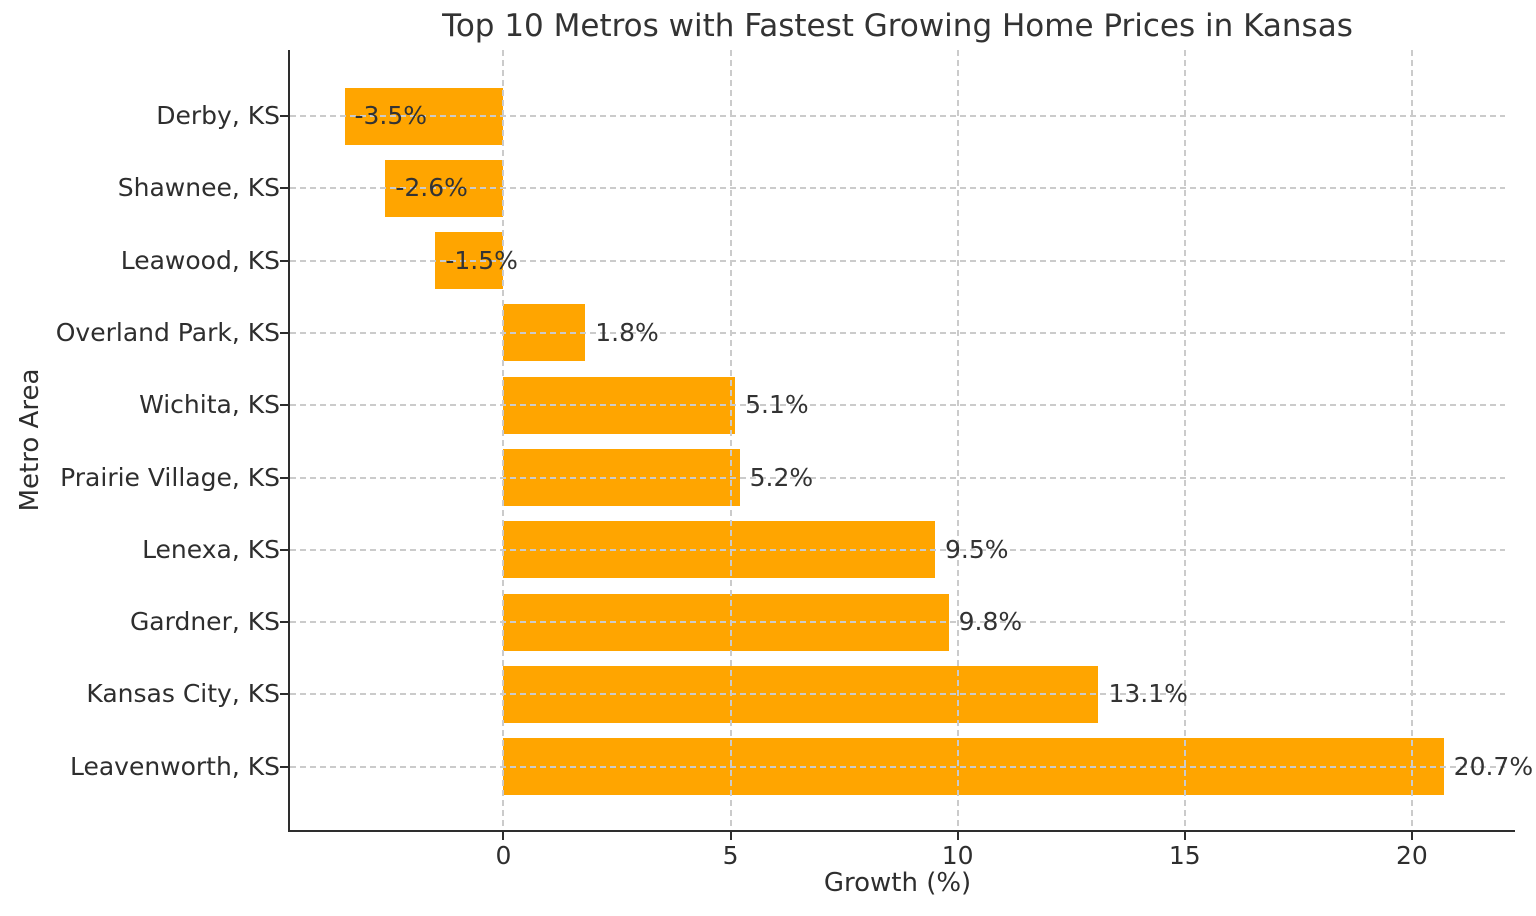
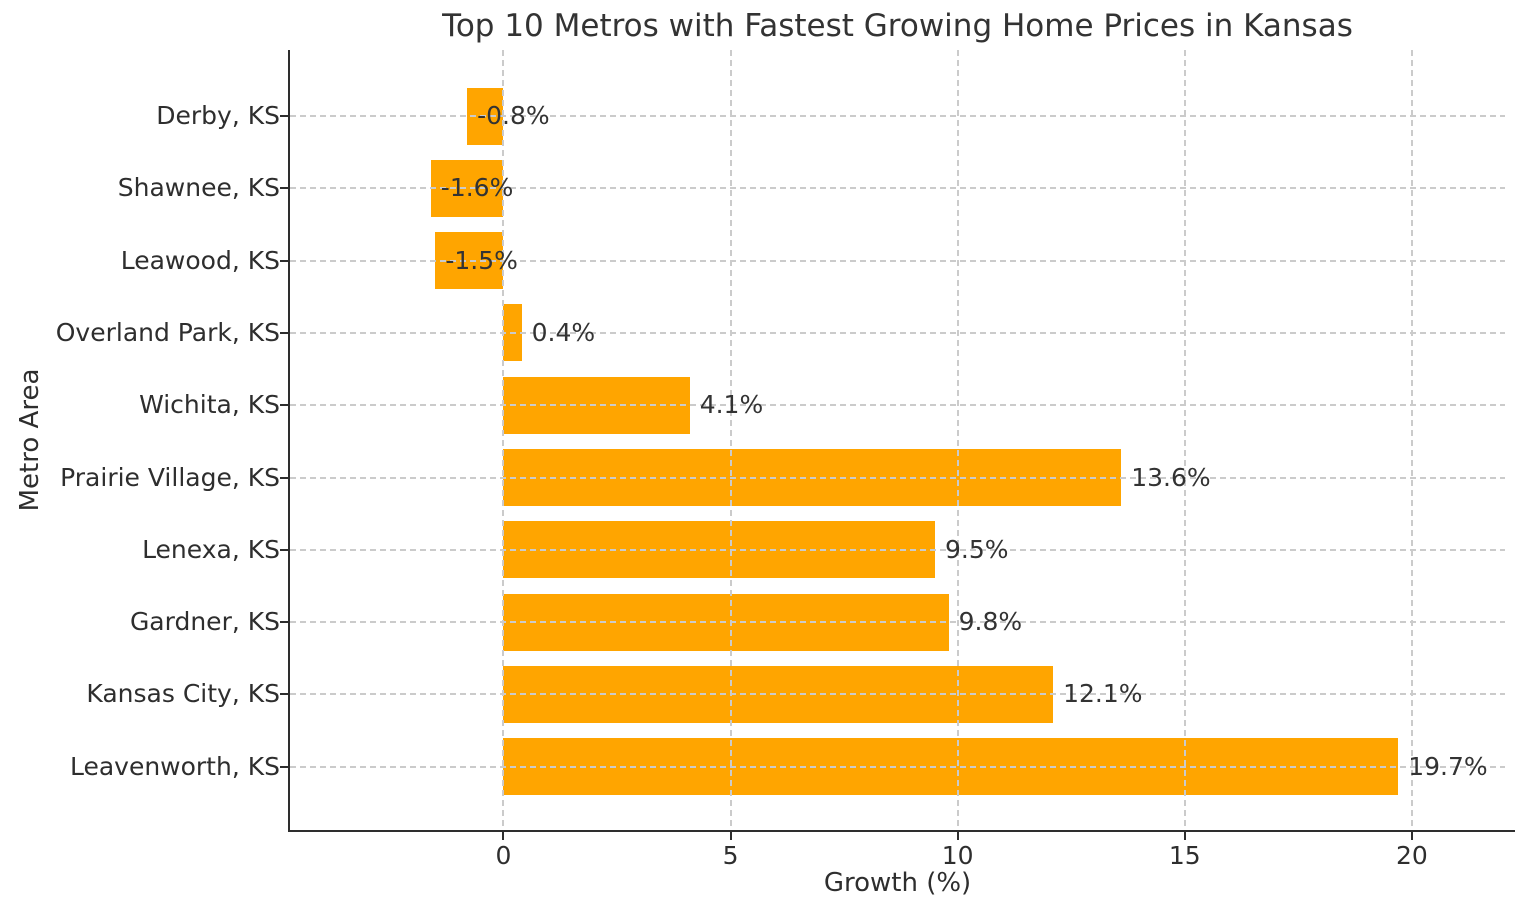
Derby, KS: -3.5% -> -0.8%
Shawnee, KS: -2.6% -> -1.6%
Overland Park, KS: 1.8% -> 0.4%
Wichita, KS: 5.1% -> 4.1%
Prairie Village, KS: 5.2% -> 13.6%
Kansas City, KS: 13.1% -> 12.1%
Leavenworth, KS: 20.7% -> 19.7%
